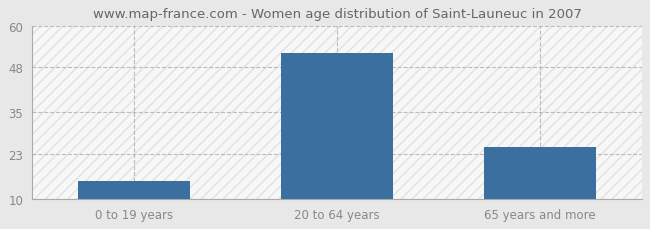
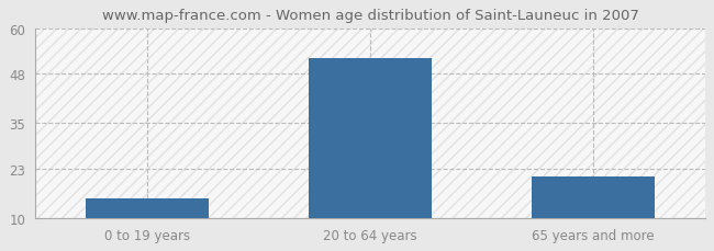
65 years and more: 25 -> 21
